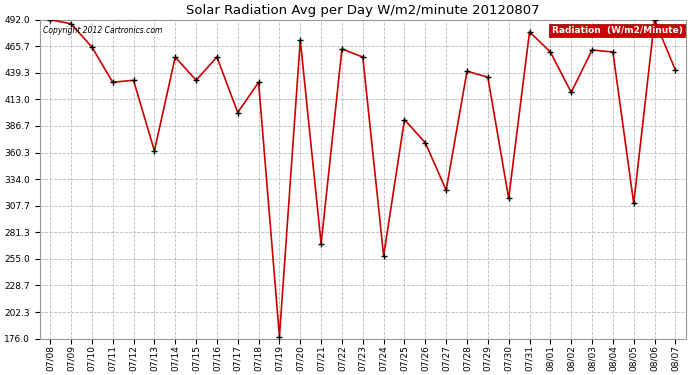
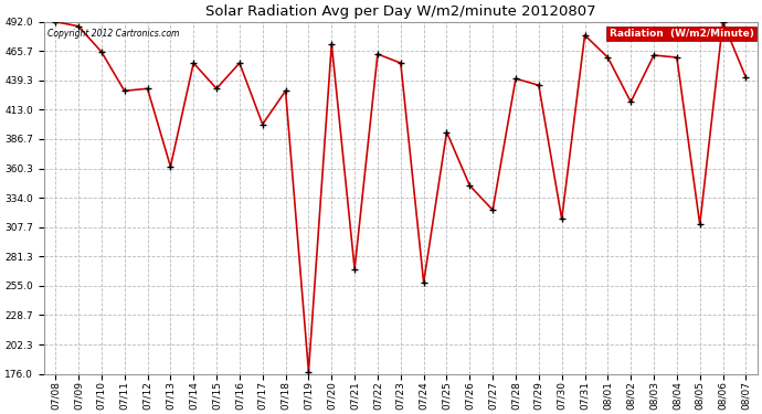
07/26: 370 -> 345
